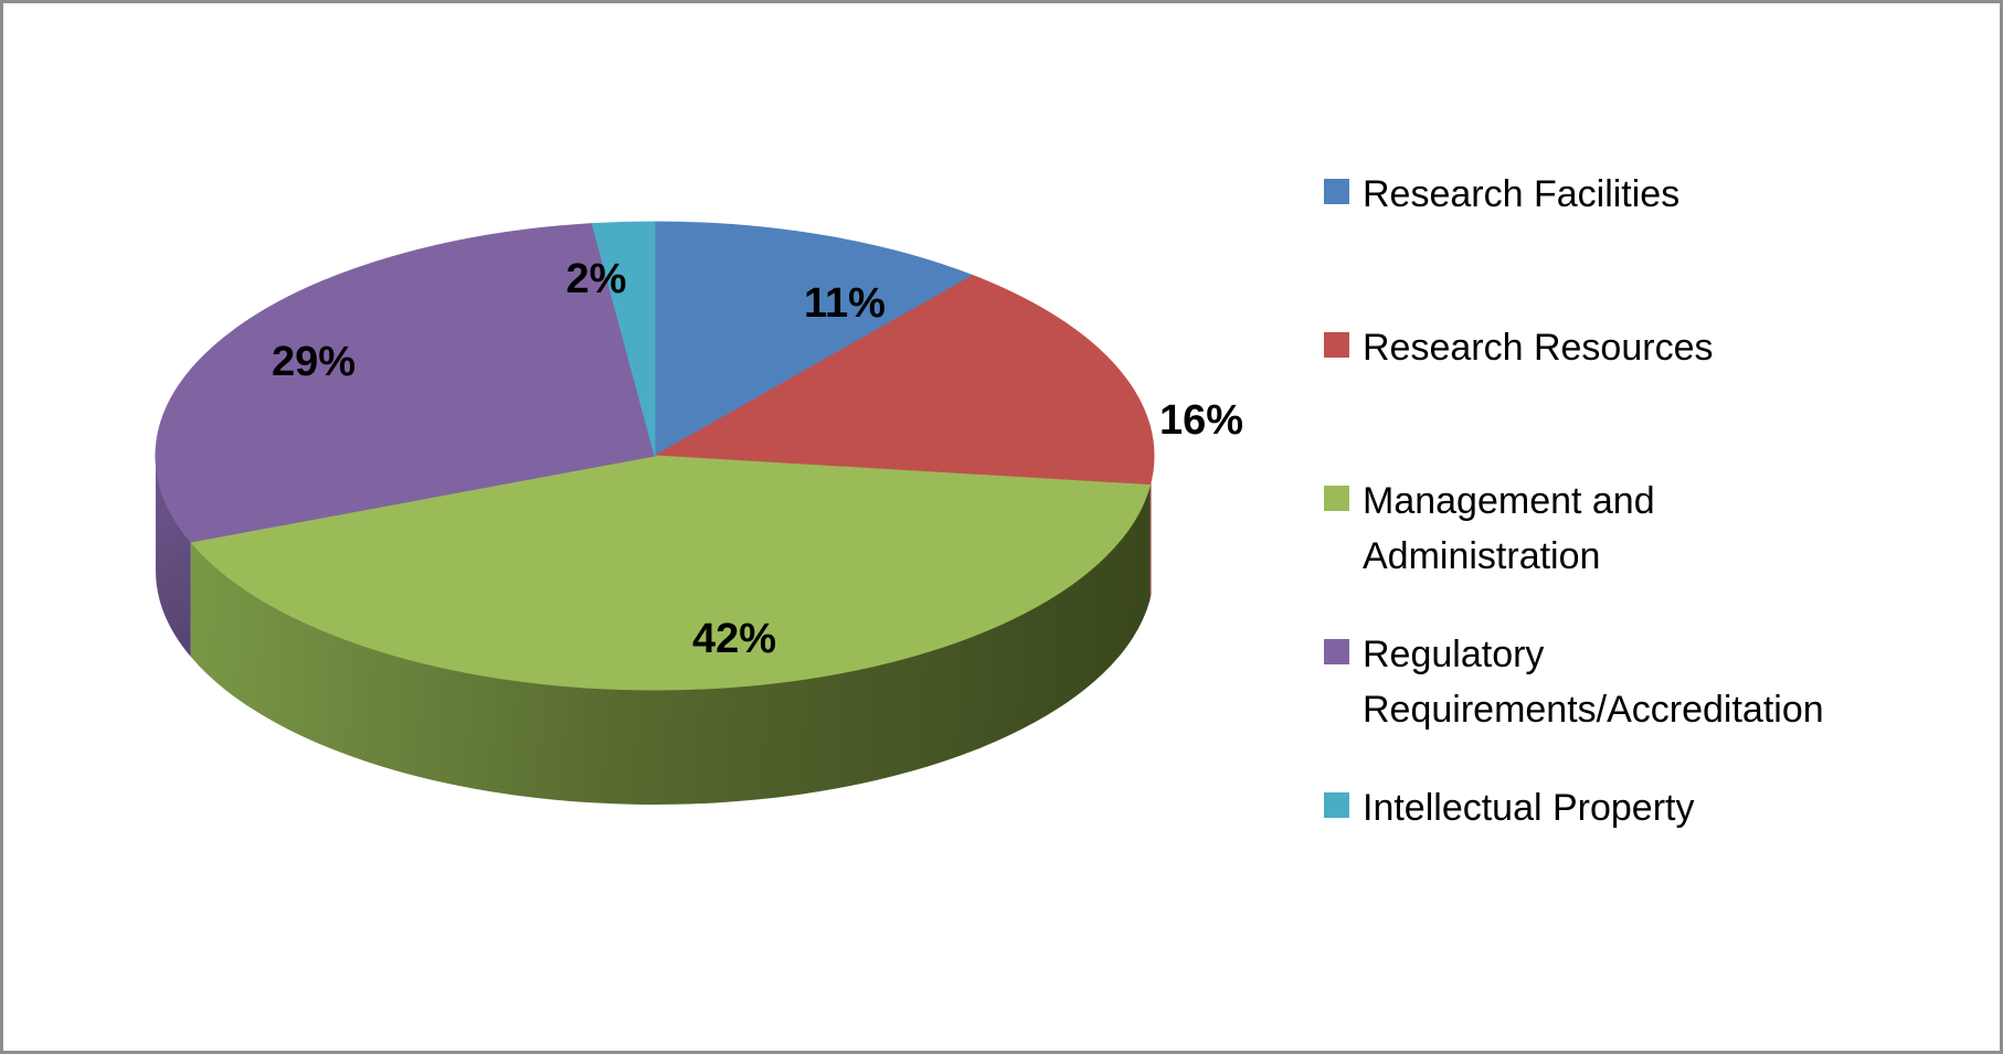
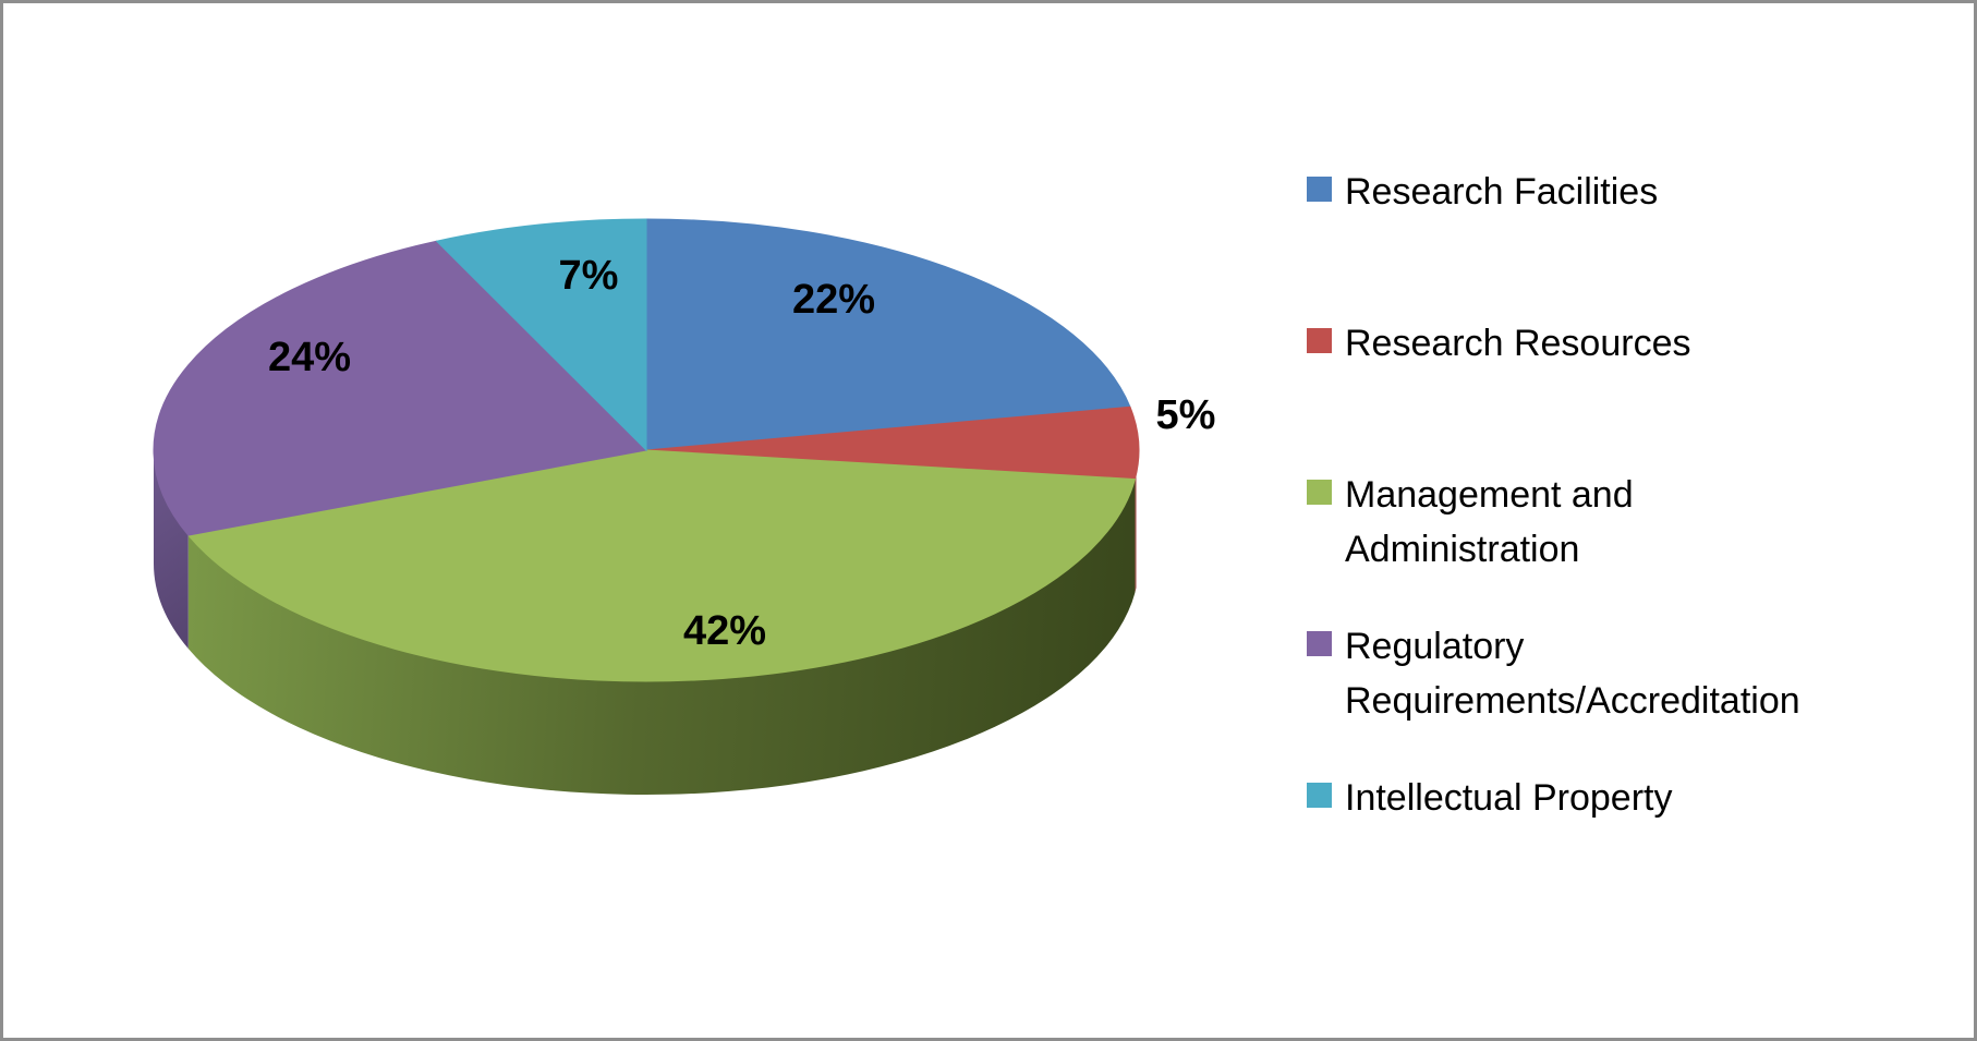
Research Facilities: 11% -> 22%
Research Resources: 16% -> 5%
Regulatory Requirements/Accreditation: 29% -> 24%
Intellectual Property: 2% -> 7%
